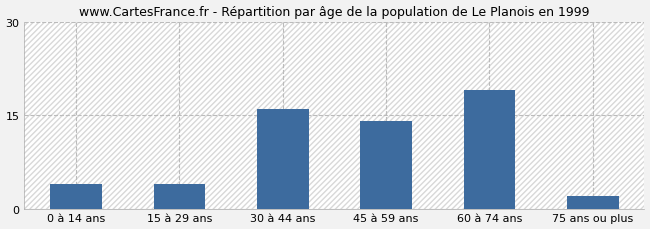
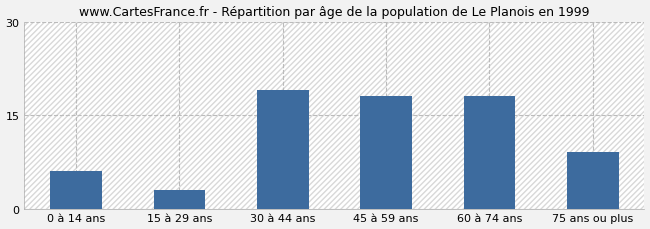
0 à 14 ans: 4 -> 6
15 à 29 ans: 4 -> 3
30 à 44 ans: 16 -> 19
45 à 59 ans: 14 -> 18
60 à 74 ans: 19 -> 18
75 ans ou plus: 2 -> 9
